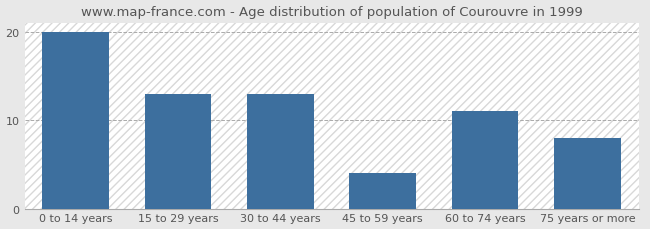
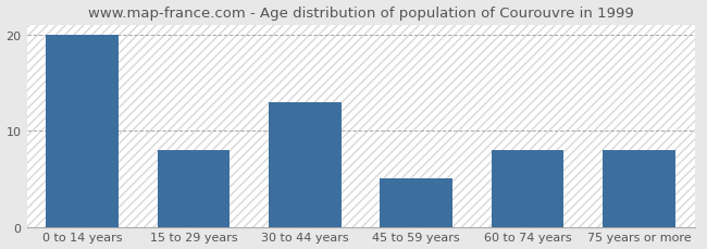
15 to 29 years: 13 -> 8
45 to 59 years: 4 -> 5
60 to 74 years: 11 -> 8
